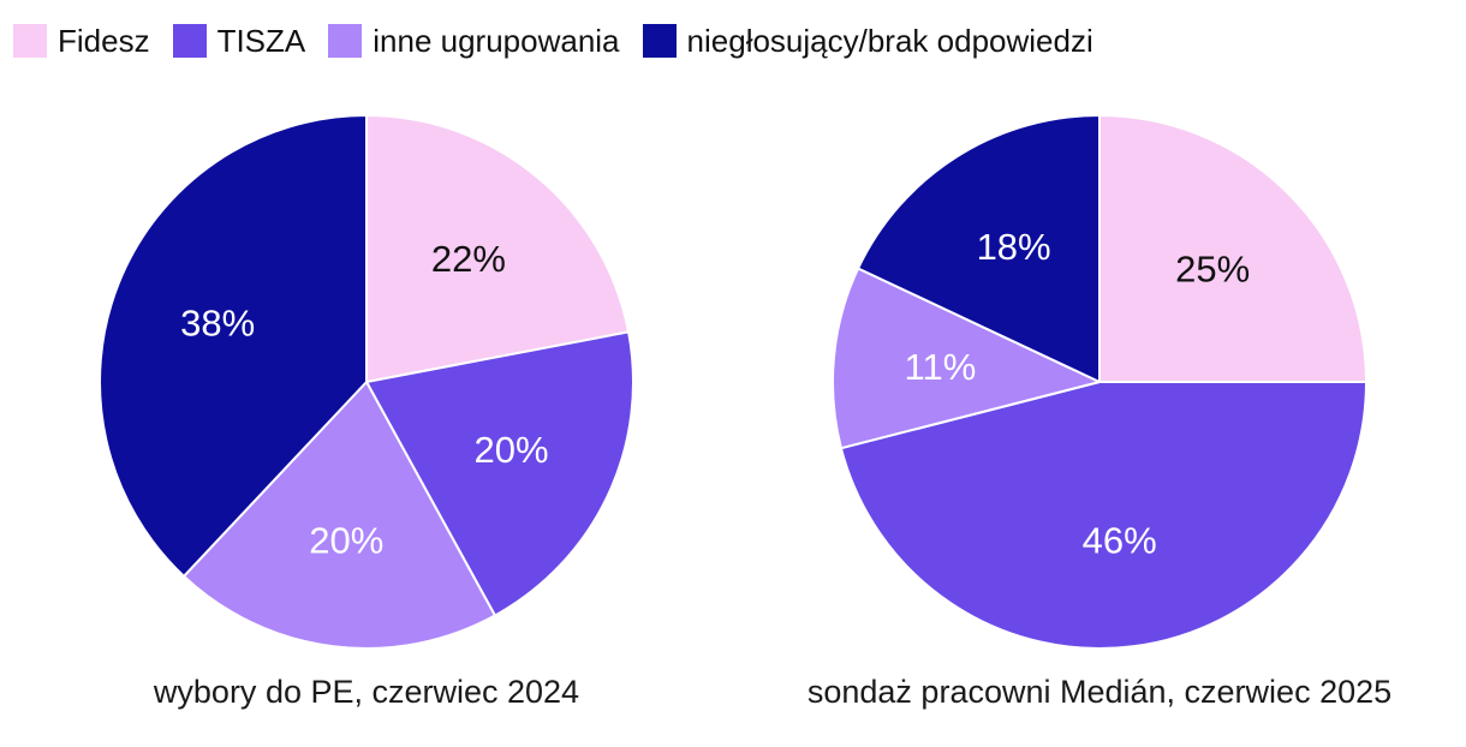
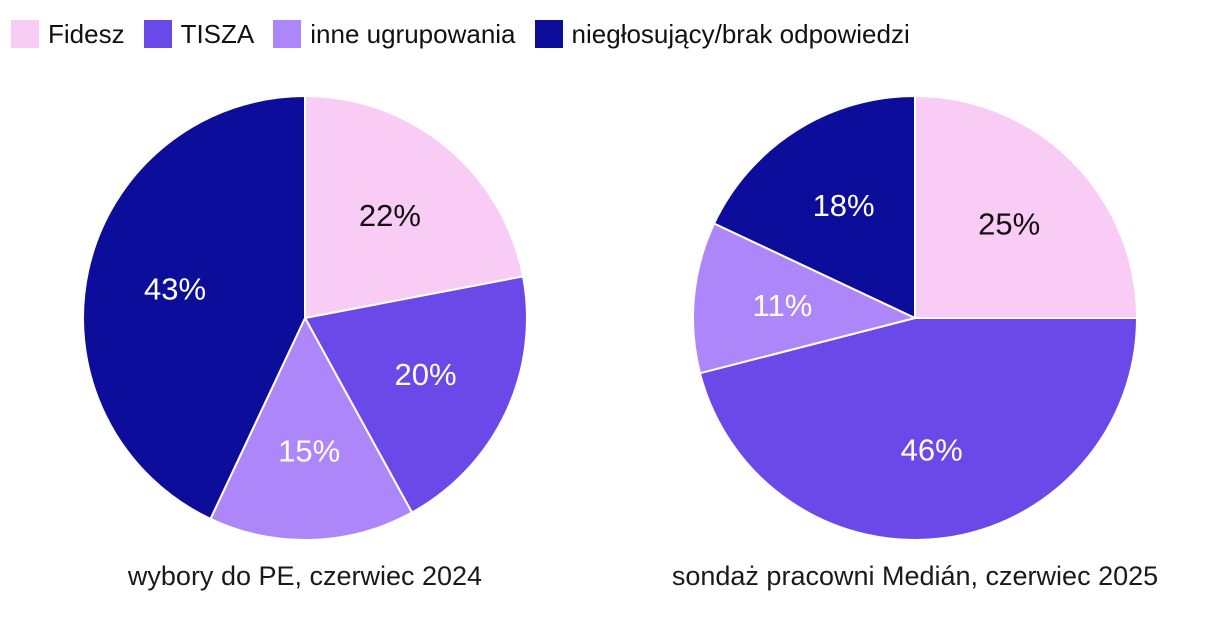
wybory do PE, czerwiec 2024/inne ugrupowania: 20% -> 15%
wybory do PE, czerwiec 2024/niegłosujący/brak odpowiedzi: 38% -> 43%
